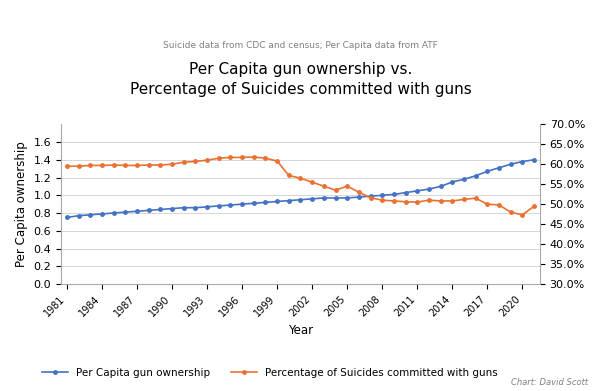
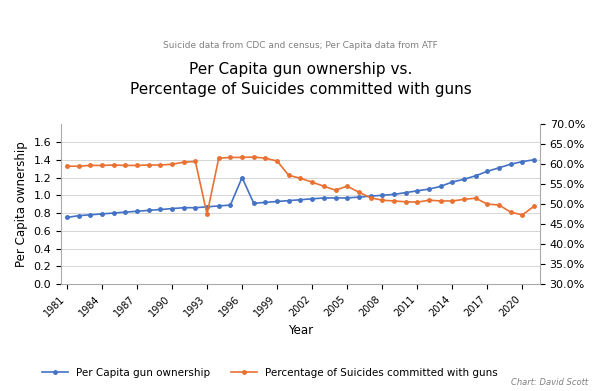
Percentage of Suicides committed with guns/1993: 61.0% -> 47.5%
Per Capita gun ownership/1996: 0.90 -> 1.20
